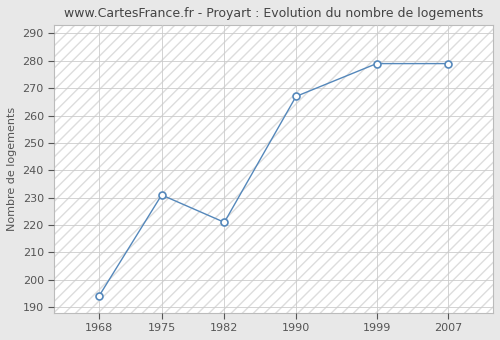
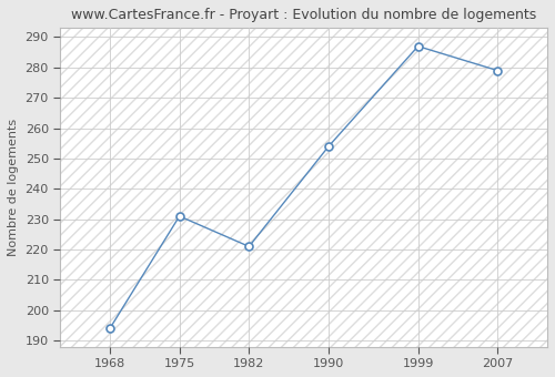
1990: 267 -> 254
1999: 279 -> 287
